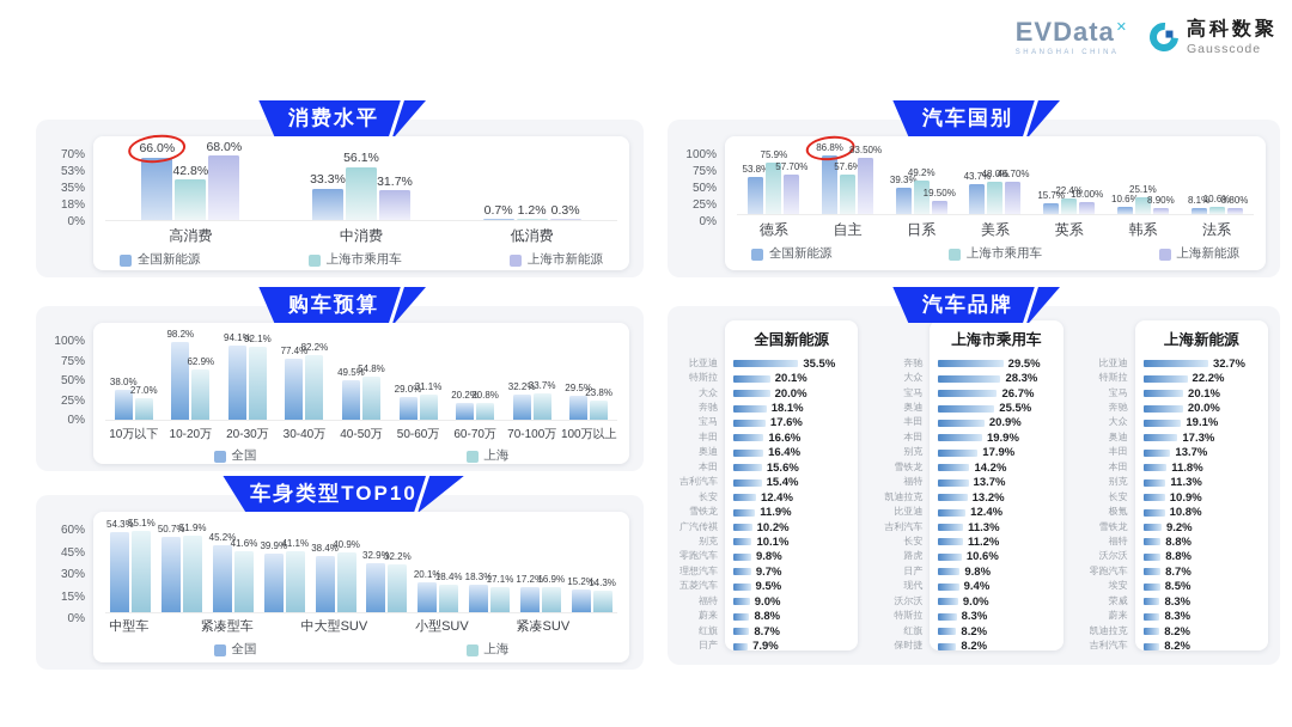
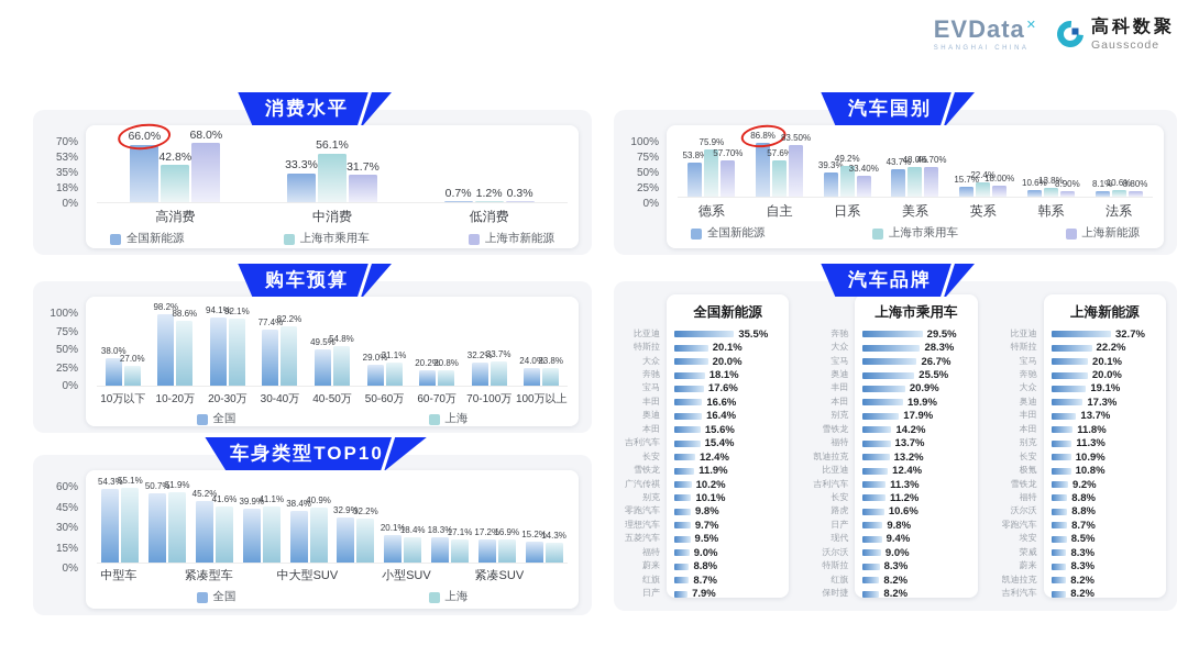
购车预算/上海/10-20万: 62.9% -> 88.6%
购车预算/全国/100万以上: 29.5% -> 24.0%
汽车国别/上海新能源/日系: 19.50% -> 33.40%
汽车国别/上海市乘用车/韩系: 25.1% -> 13.8%
